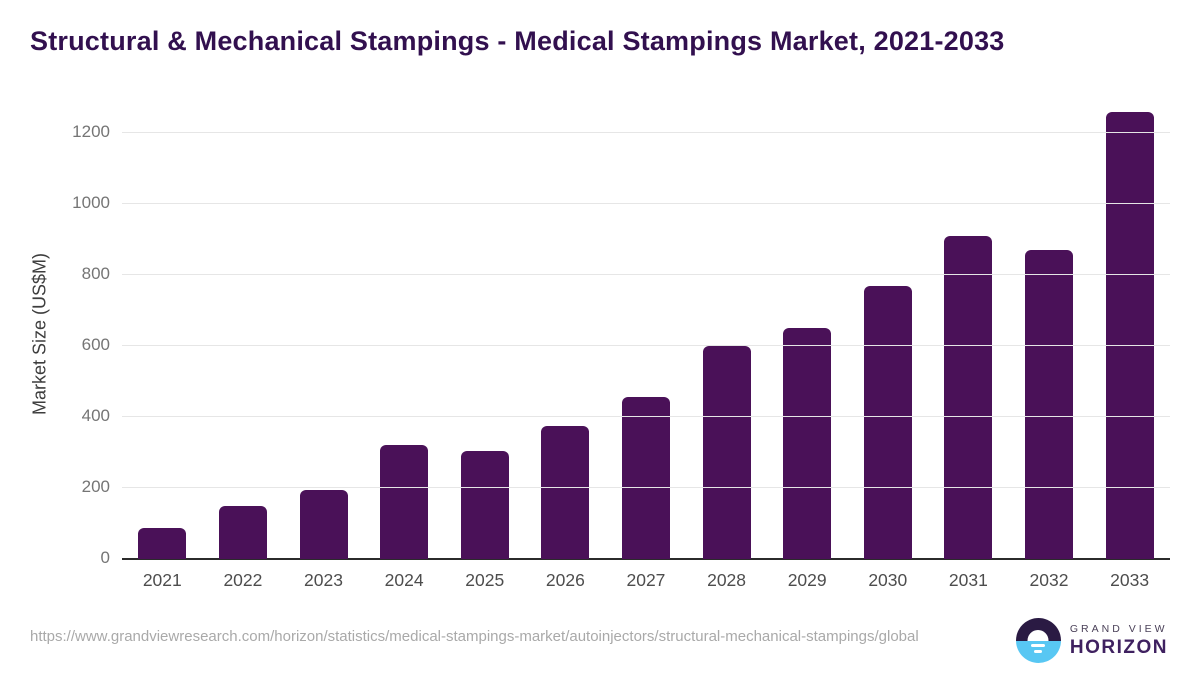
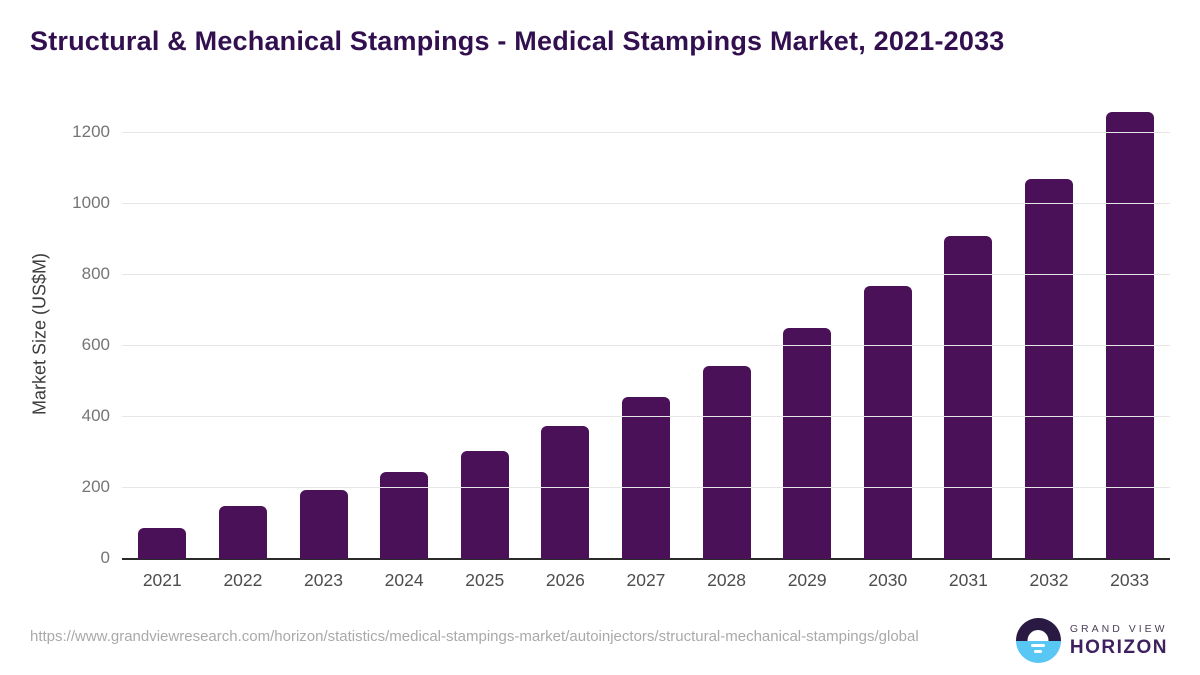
2024: 320 -> 240
2028: 600 -> 540
2032: 870 -> 1070
